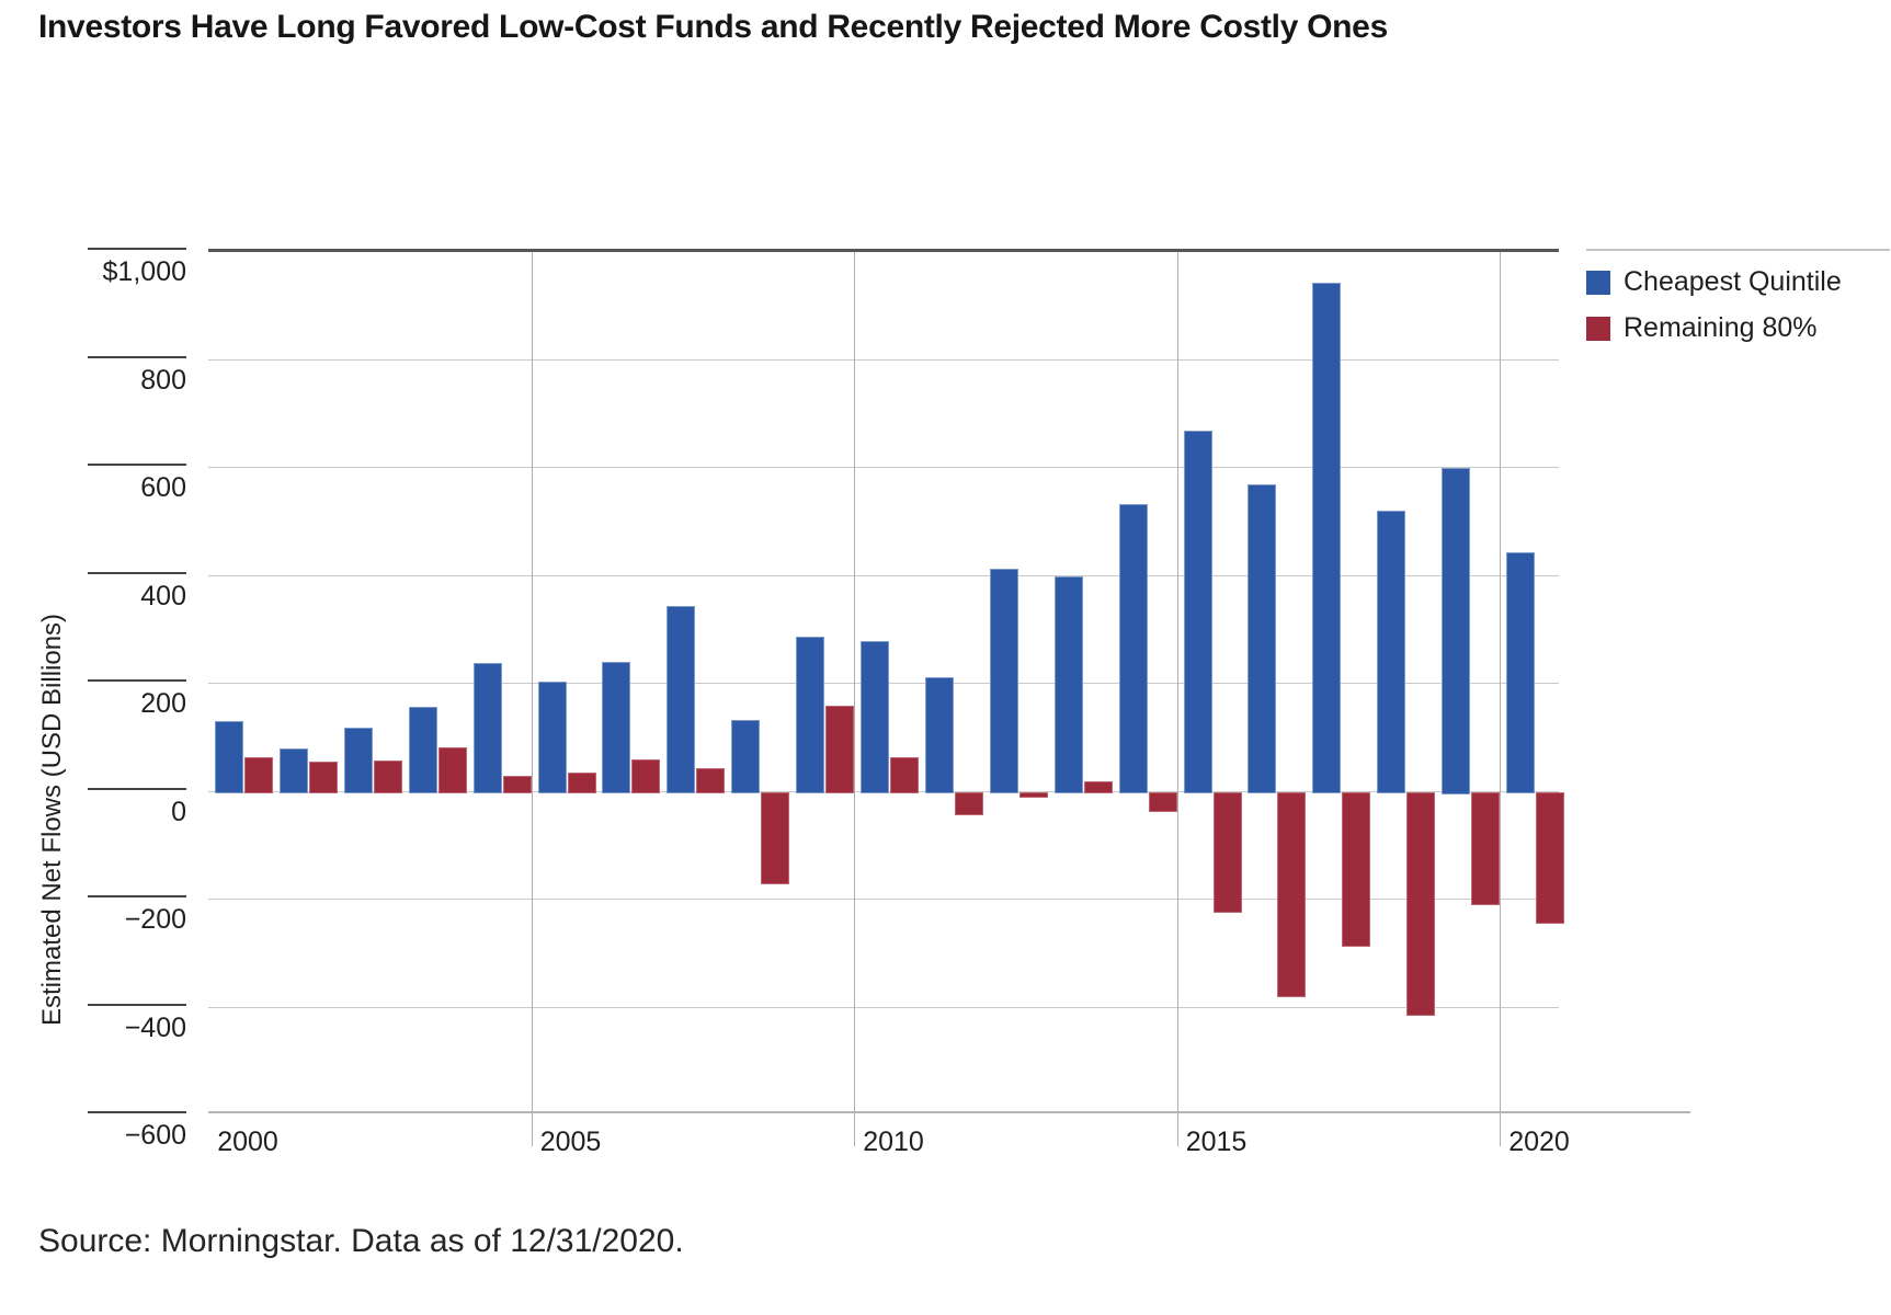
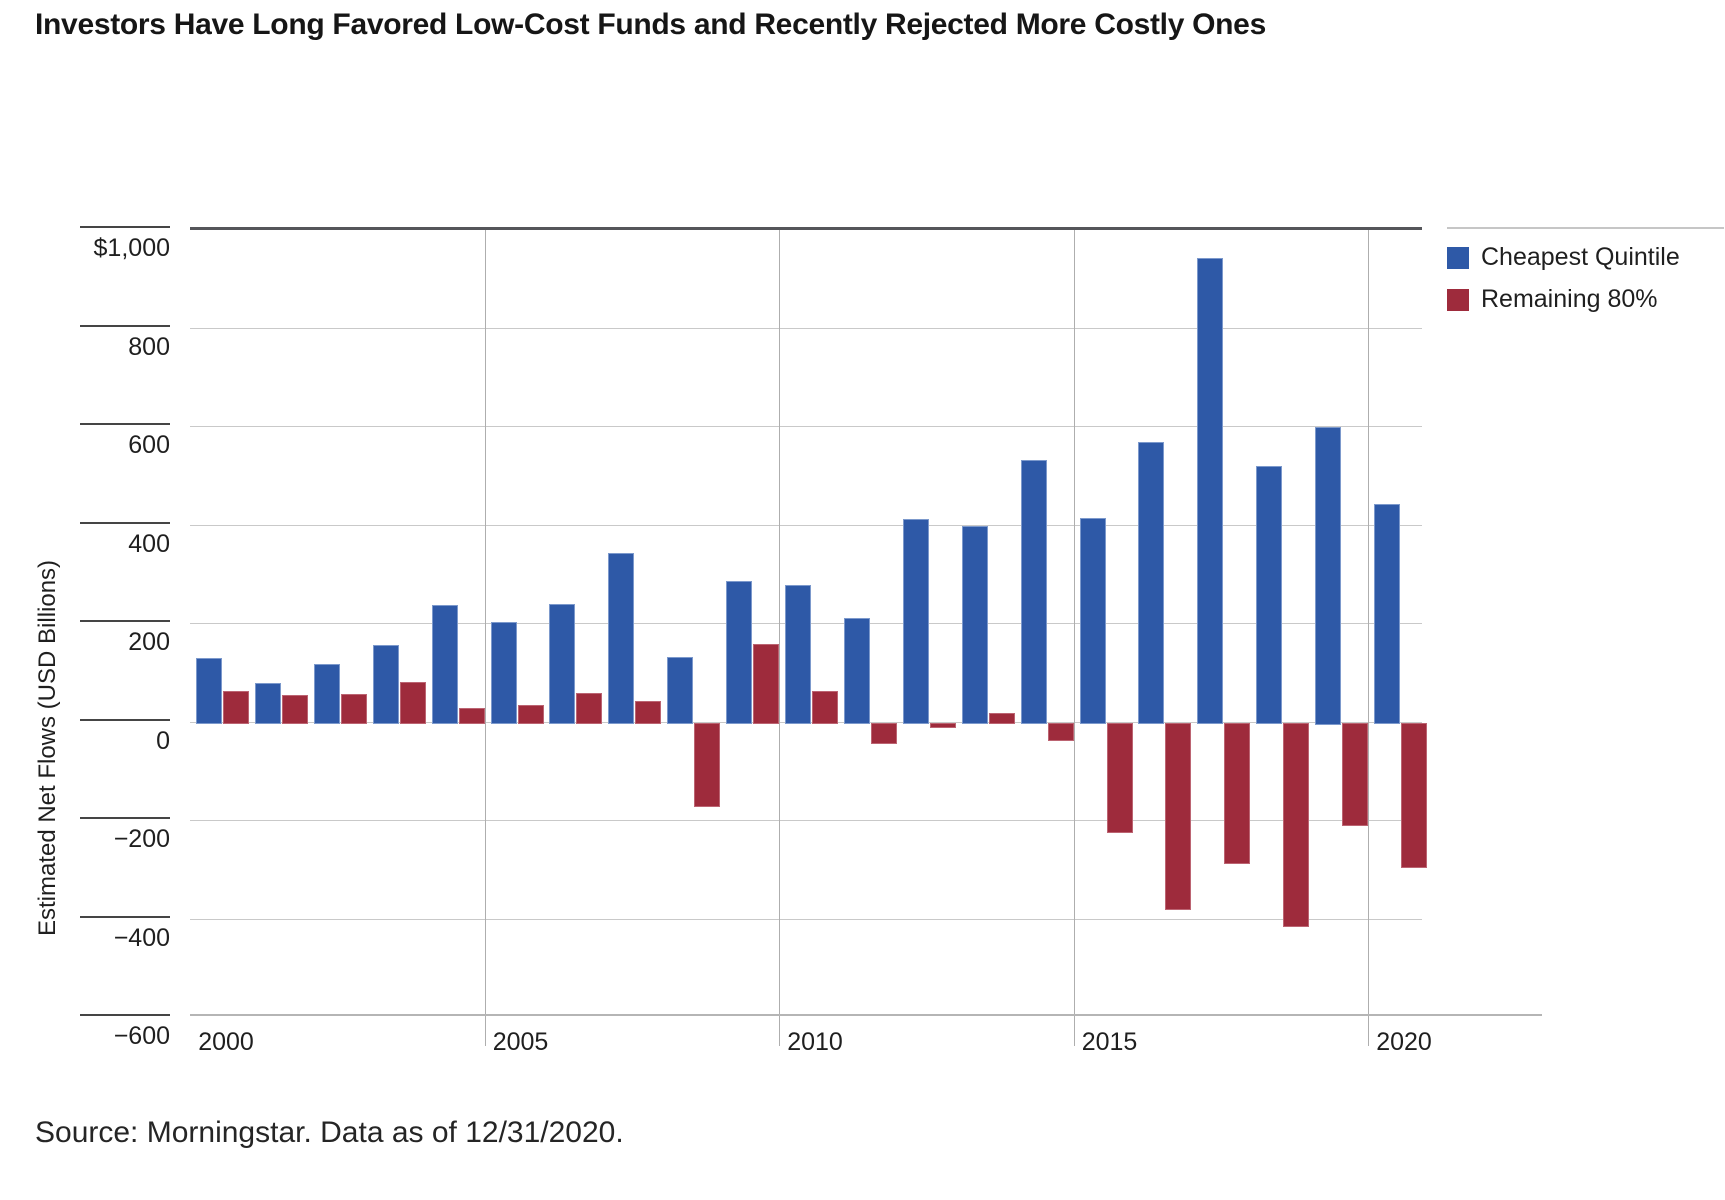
Cheapest Quintile/2015: $670 -> $420
Remaining 80%/2020: -$240 -> -$290
